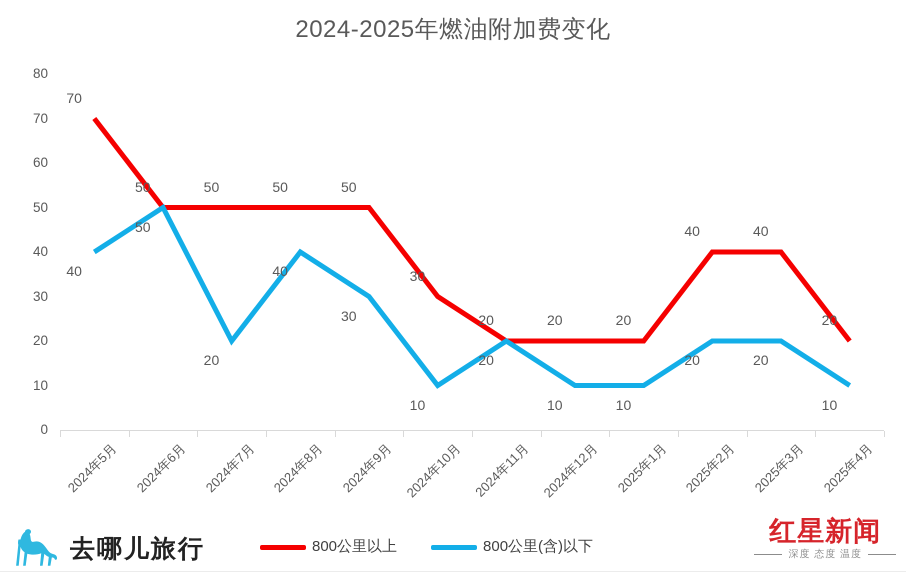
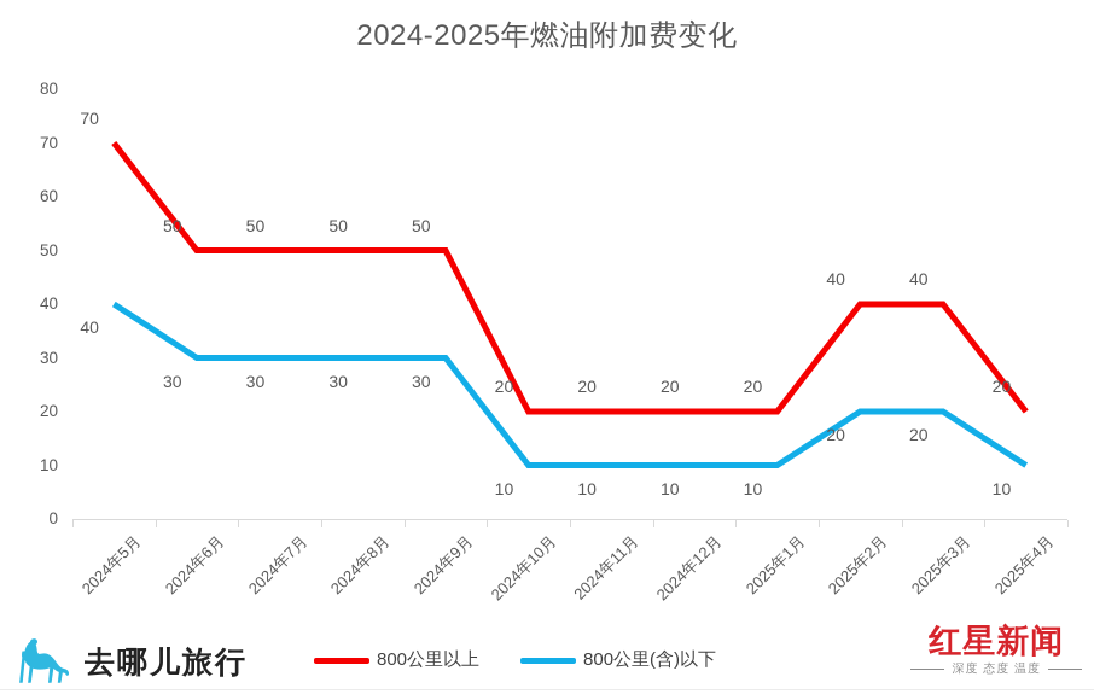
800公里(含)以下/2024年6月: 50 -> 30
800公里(含)以下/2024年7月: 20 -> 30
800公里(含)以下/2024年8月: 40 -> 30
800公里以上/2024年10月: 30 -> 20
800公里(含)以下/2024年11月: 20 -> 10
